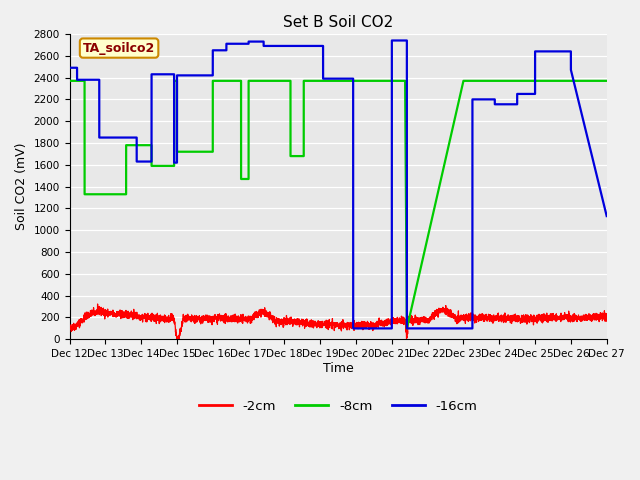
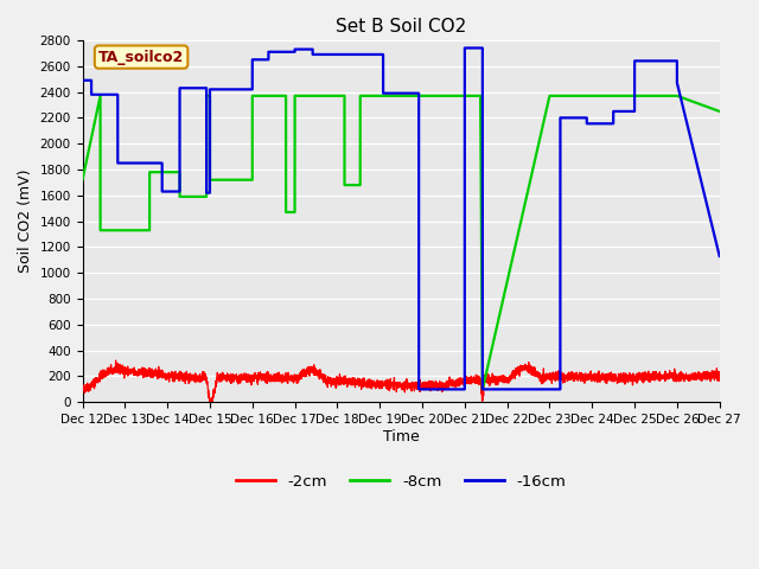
-8cm/Dec 12: 2370 -> 1720
-8cm/Dec 27: 2370 -> 2250
